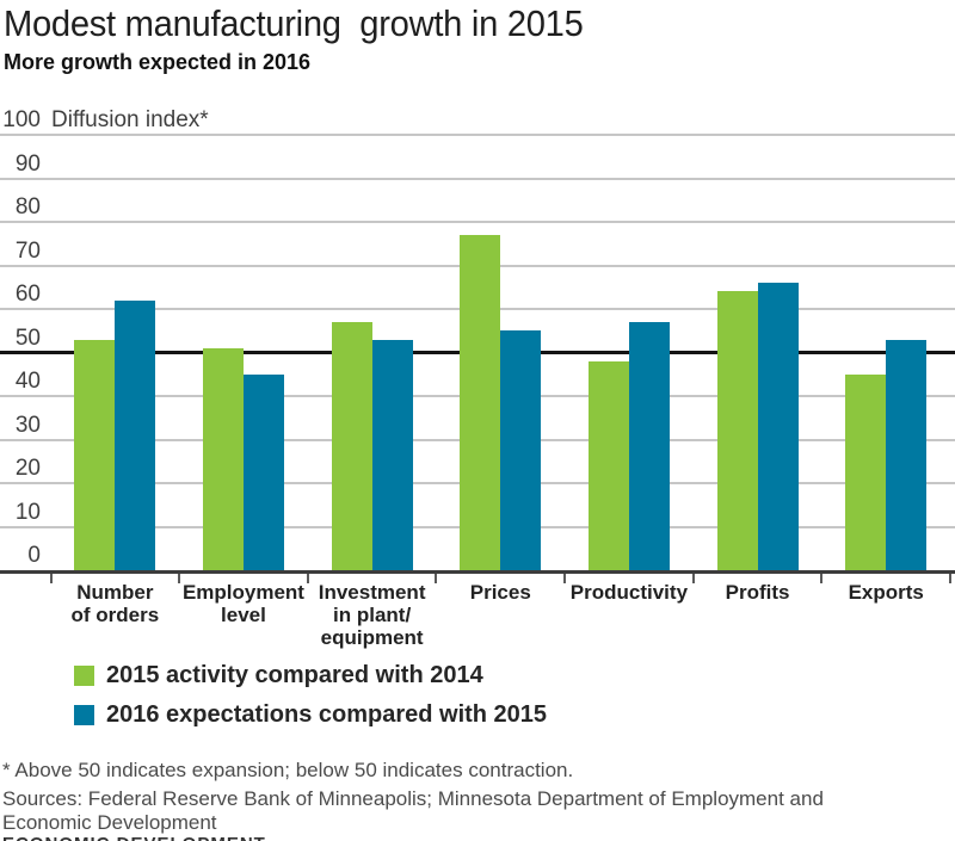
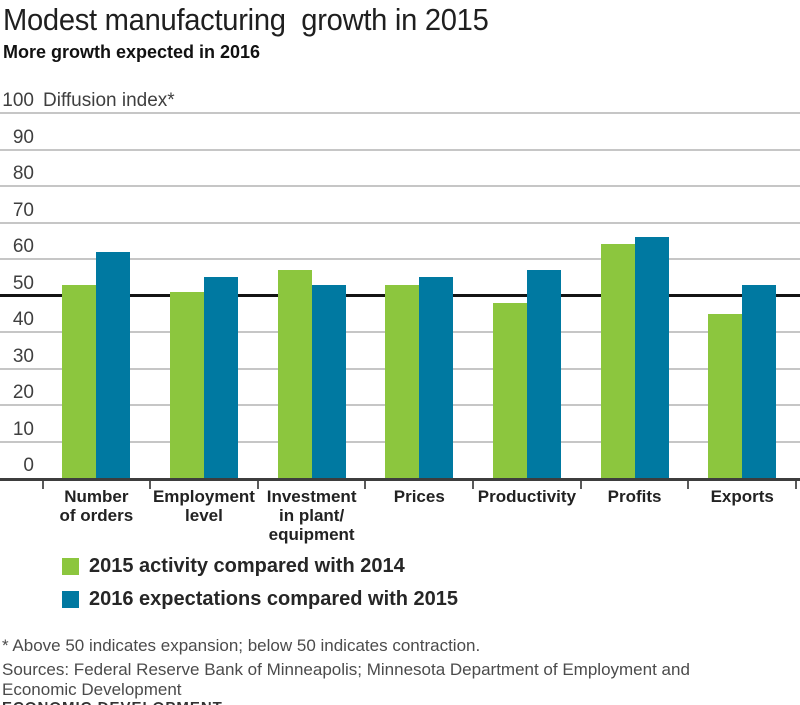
2016 expectations compared with 2015/Employment level: 45 -> 55
2015 activity compared with 2014/Prices: 77 -> 53
